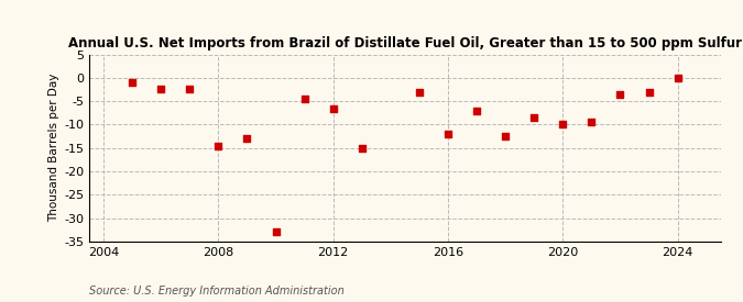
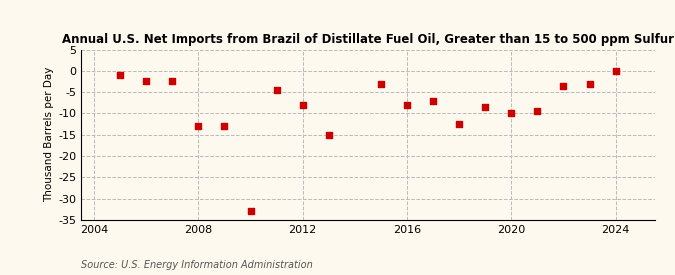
2008: -14.5 -> -13.0
2012: -6.5 -> -8.0
2016: -12.0 -> -8.0
